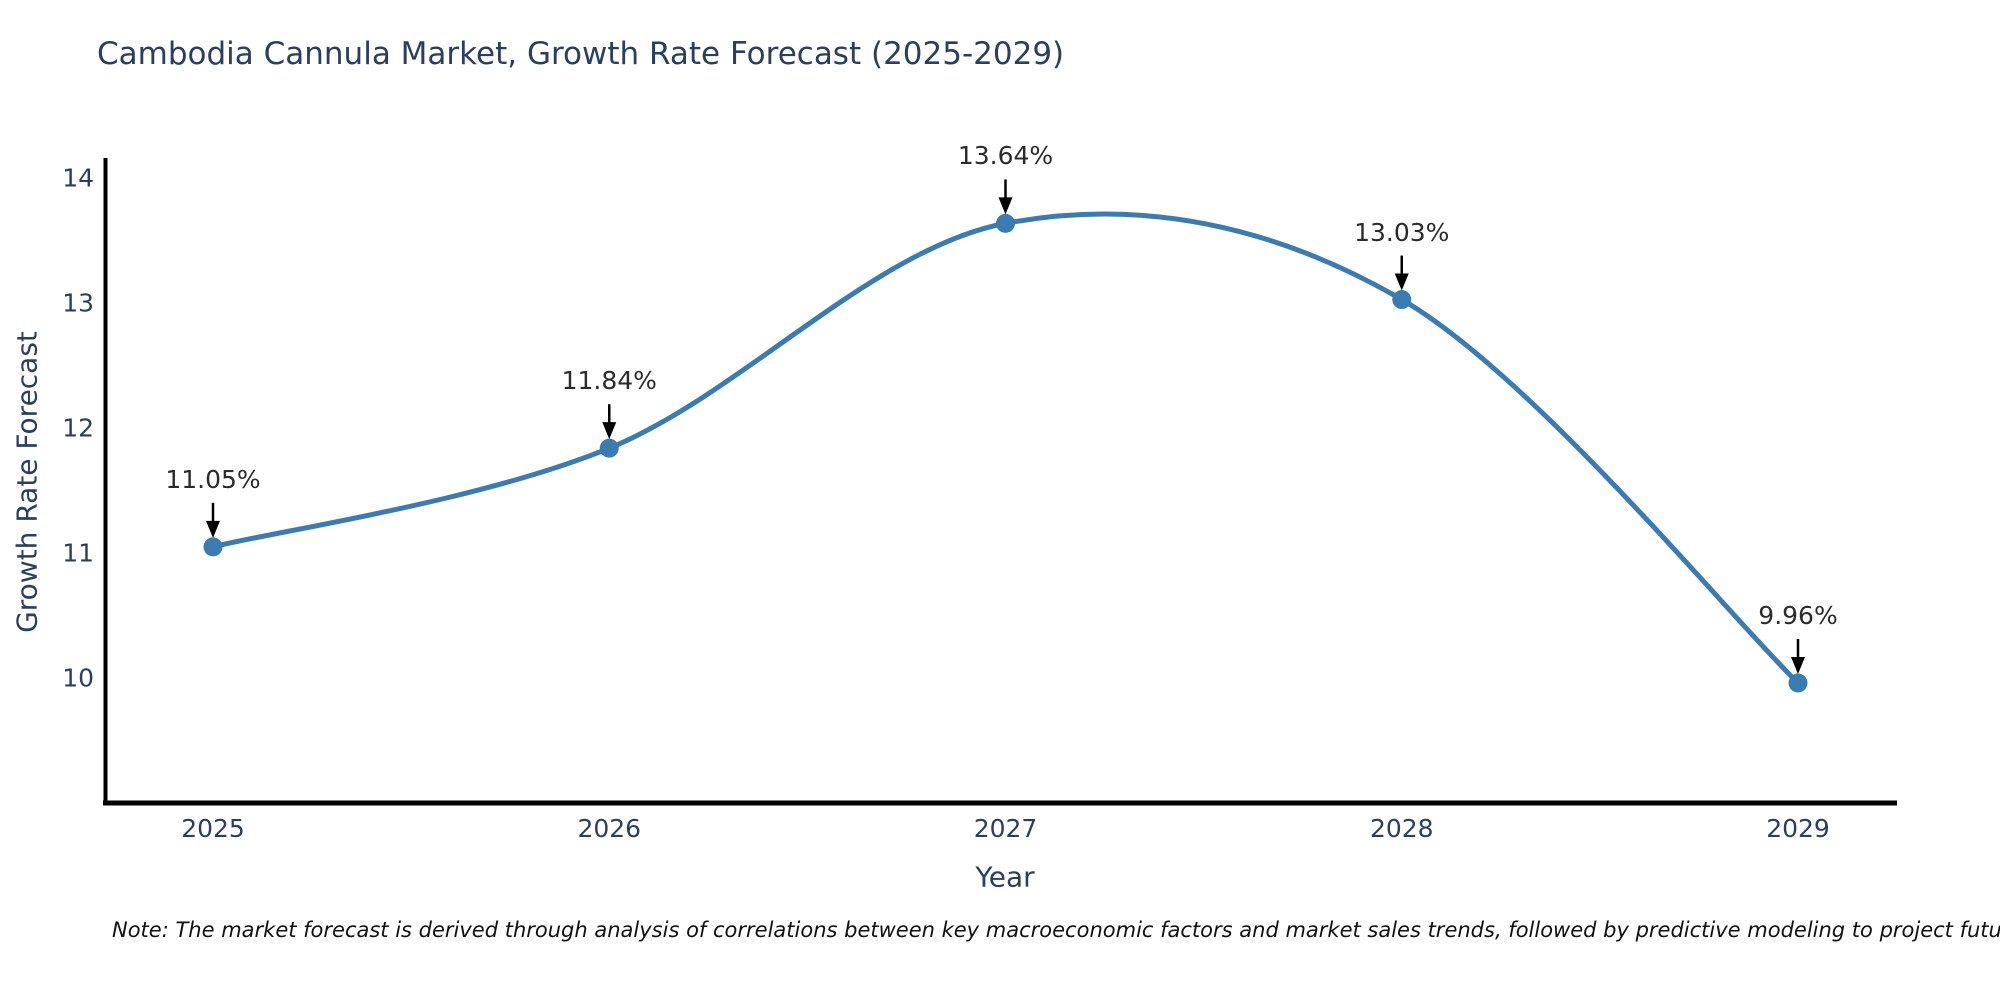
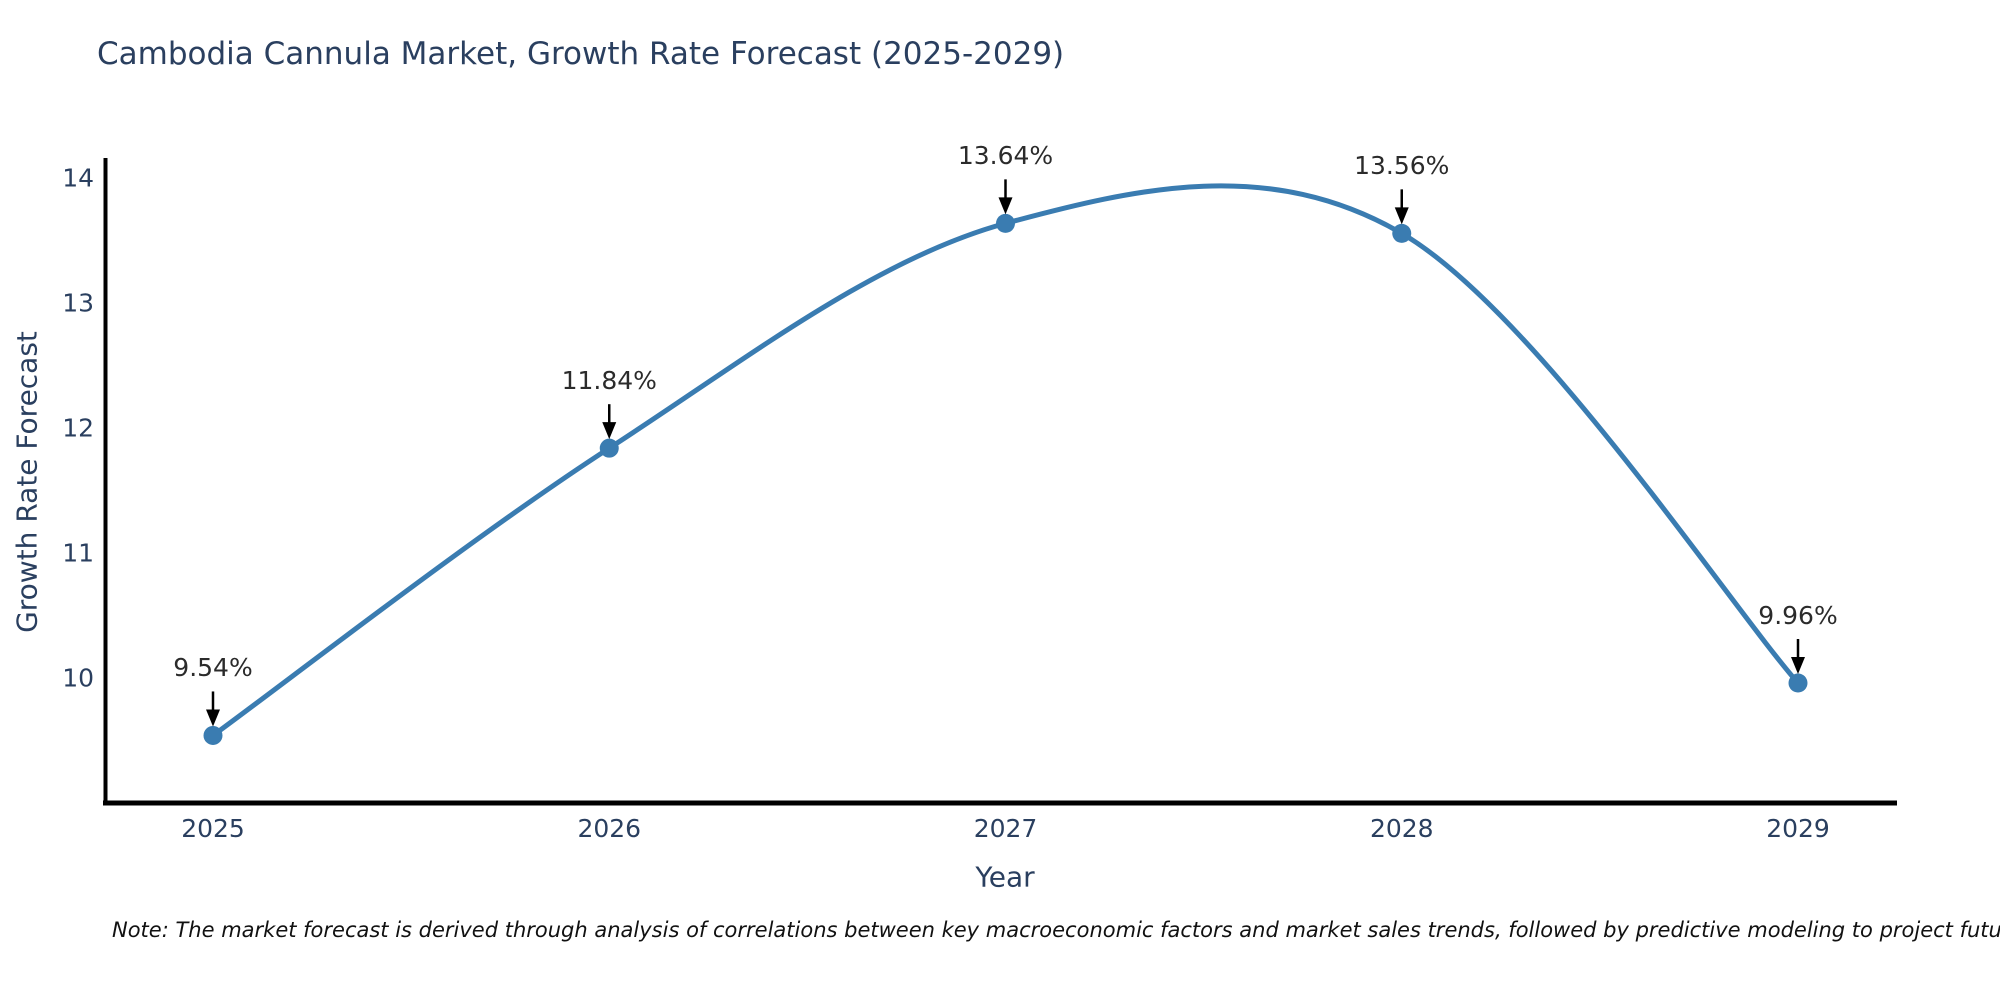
2025: 11.05% -> 9.54%
2028: 13.03% -> 13.56%
